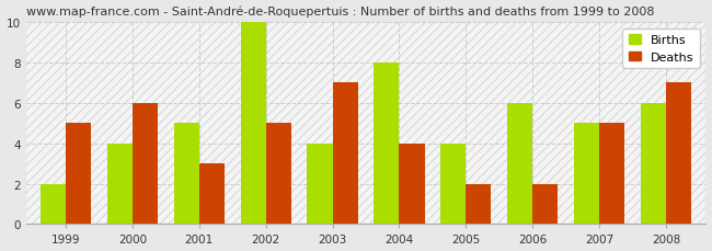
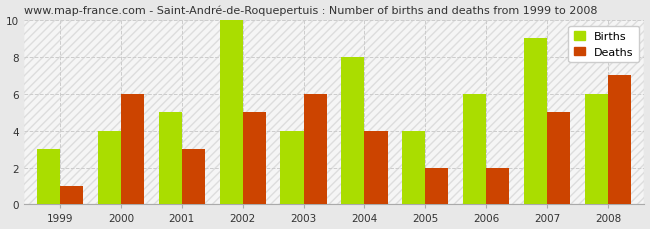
Births/1999: 2 -> 3
Deaths/1999: 5 -> 1
Deaths/2003: 7 -> 6
Births/2007: 5 -> 9
